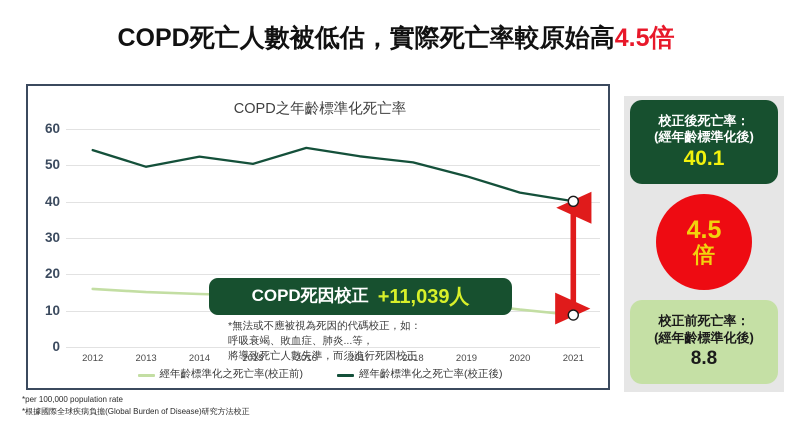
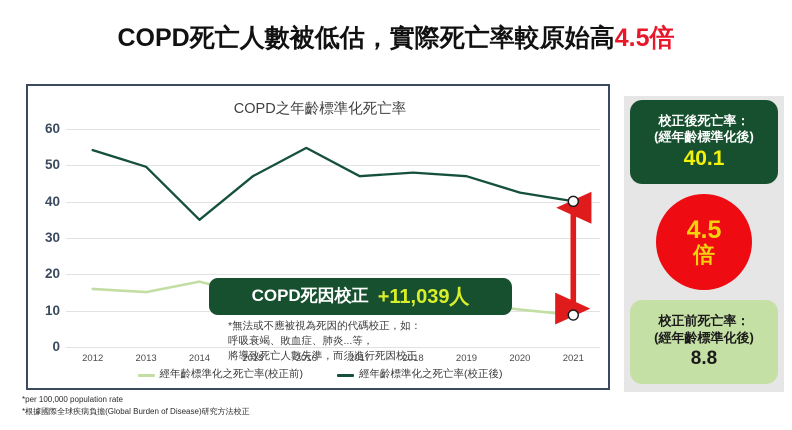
經年齡標準化之死亡率(校正前)/2014: 15 -> 18
經年齡標準化之死亡率(校正後)/2014: 52 -> 35
經年齡標準化之死亡率(校正後)/2015: 50 -> 47
經年齡標準化之死亡率(校正後)/2017: 52 -> 47
經年齡標準化之死亡率(校正後)/2018: 51 -> 48
